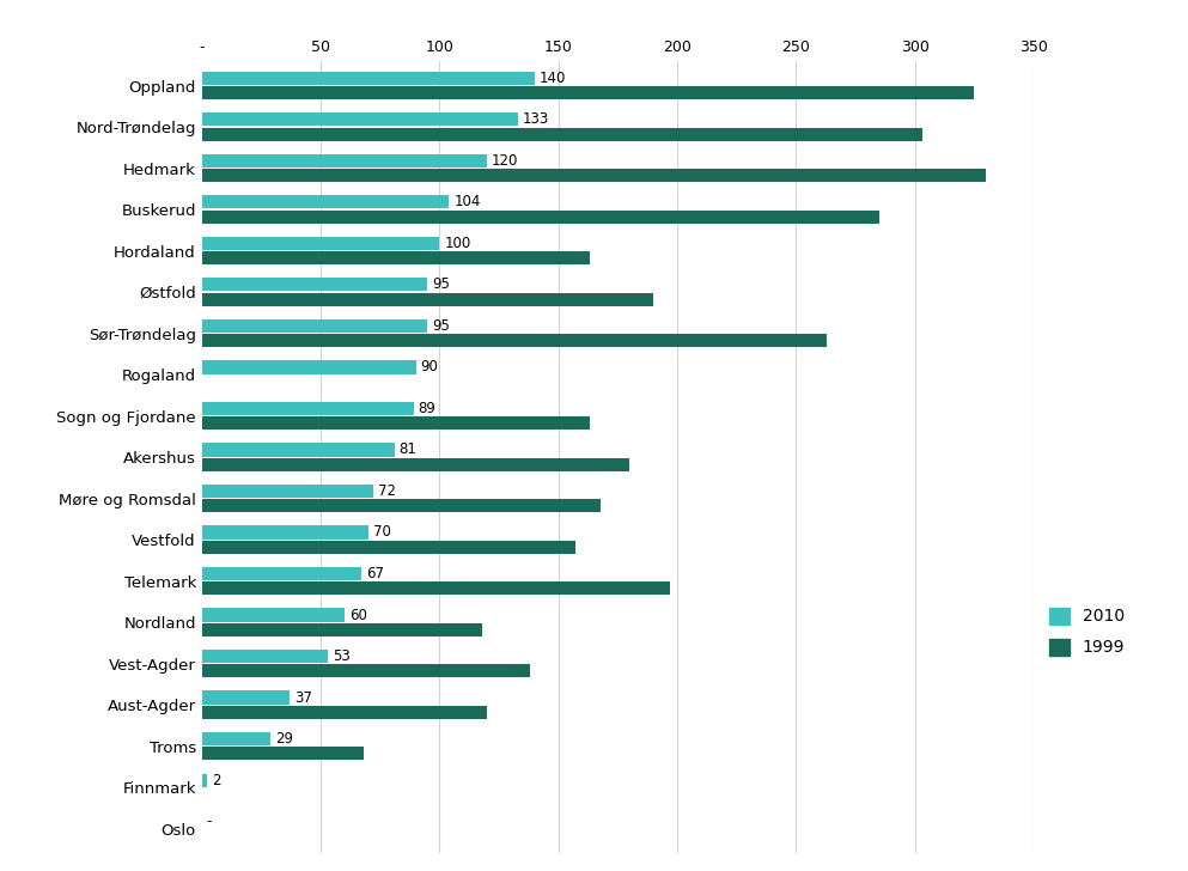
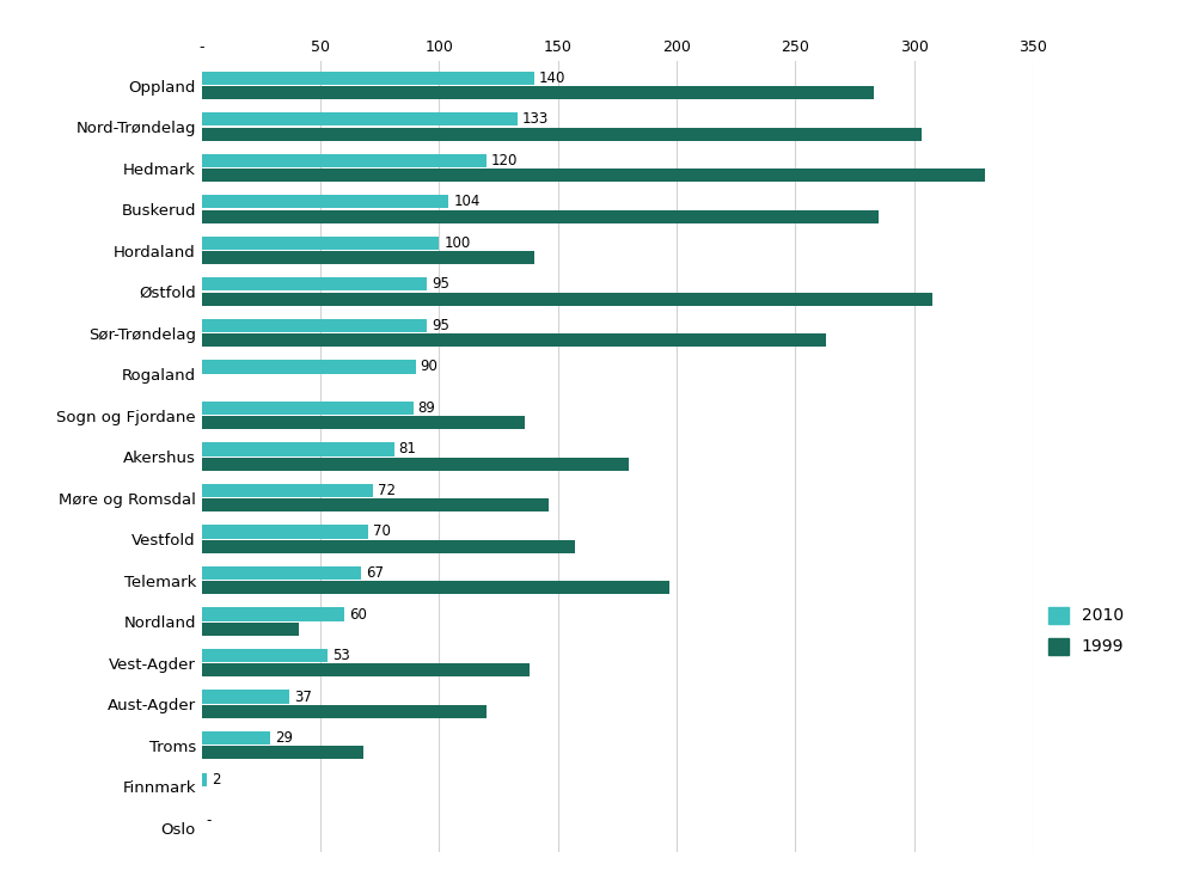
1999/Oppland: 325 -> 283
1999/Hordaland: 163 -> 140
1999/Østfold: 190 -> 308
1999/Sogn og Fjordane: 163 -> 136
1999/Møre og Romsdal: 168 -> 146
1999/Nordland: 118 -> 41
